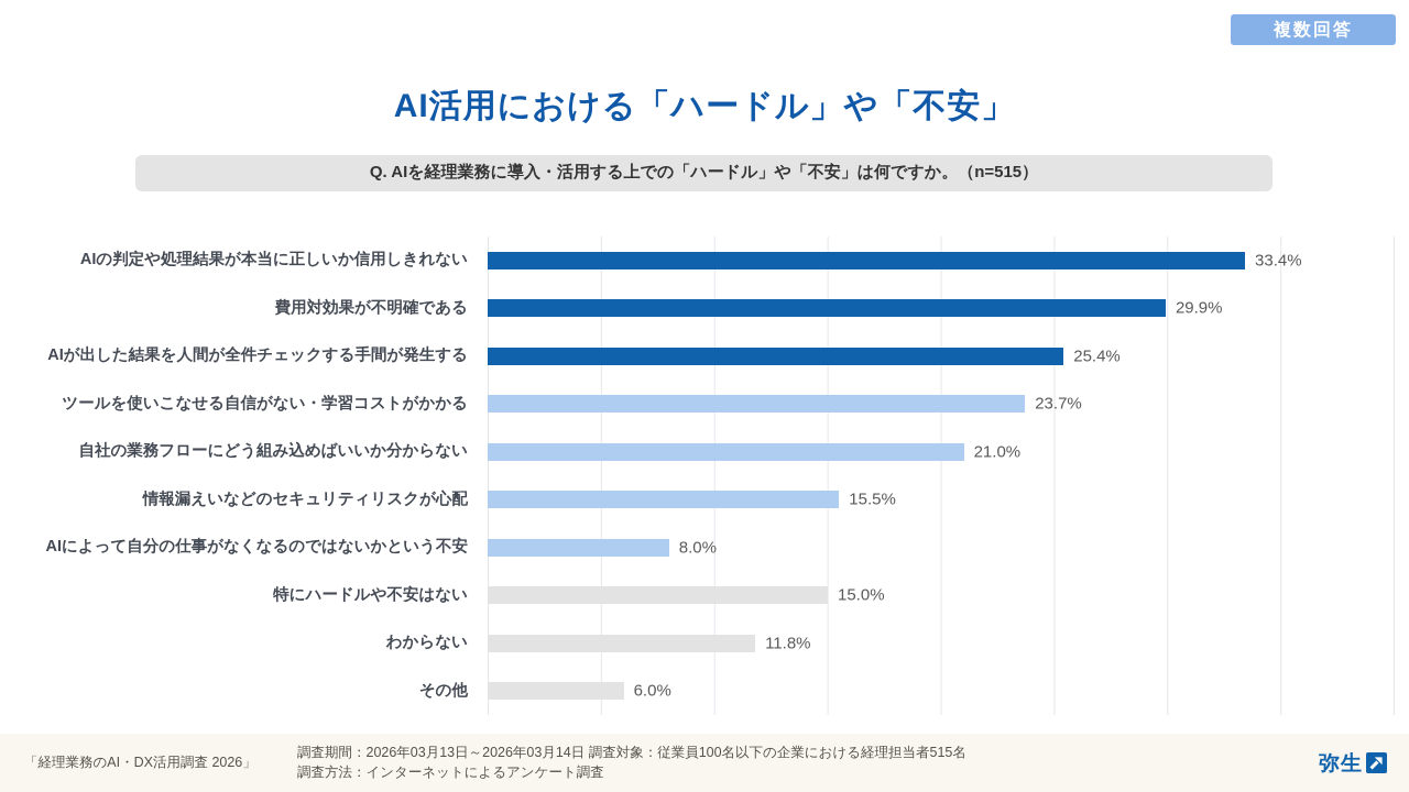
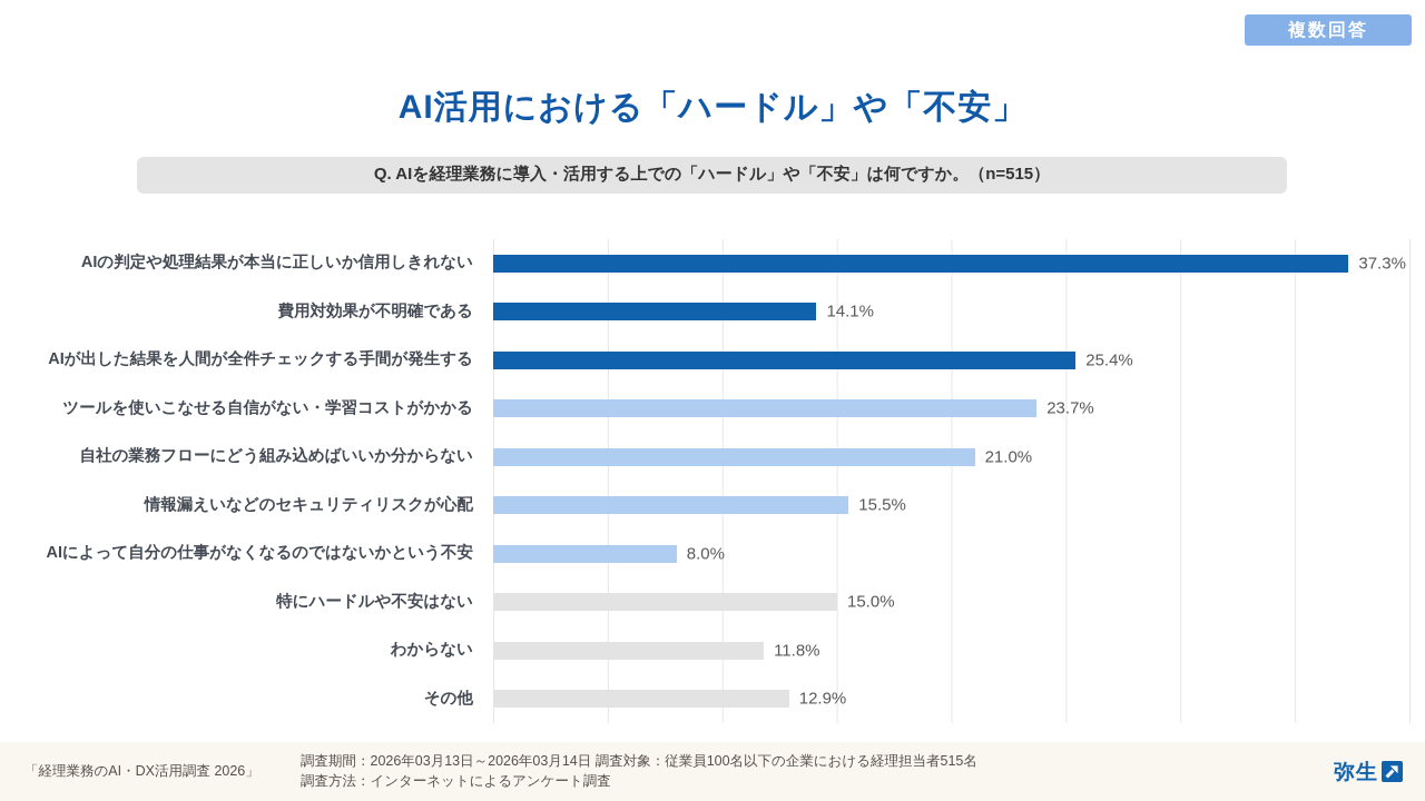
AIの判定や処理結果が本当に正しいか信用しきれない: 33.4% -> 37.3%
費用対効果が不明確である: 29.9% -> 14.1%
その他: 6.0% -> 12.9%
